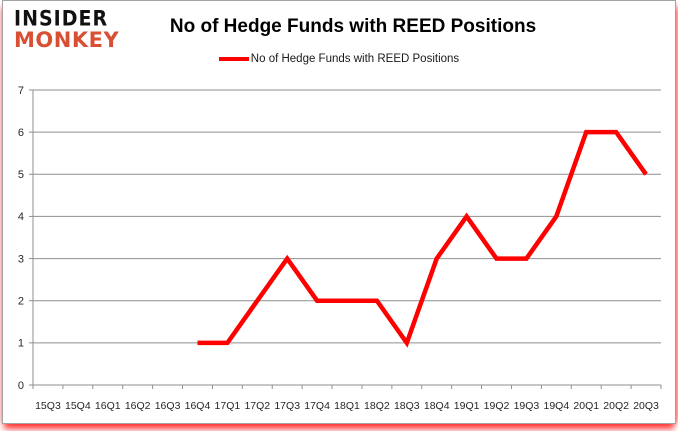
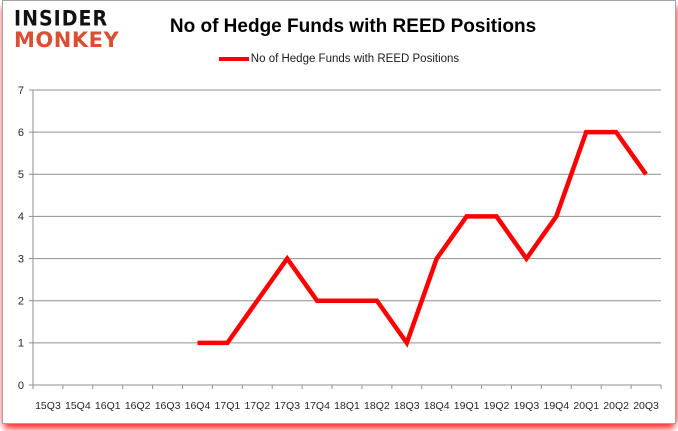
19Q2: 3 -> 4
